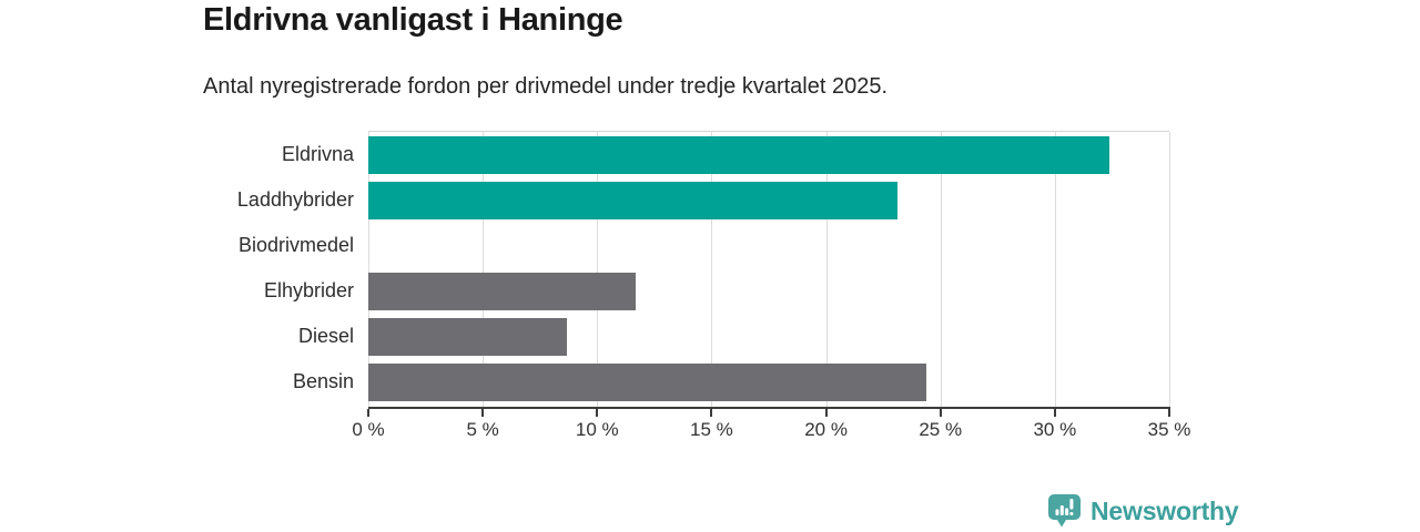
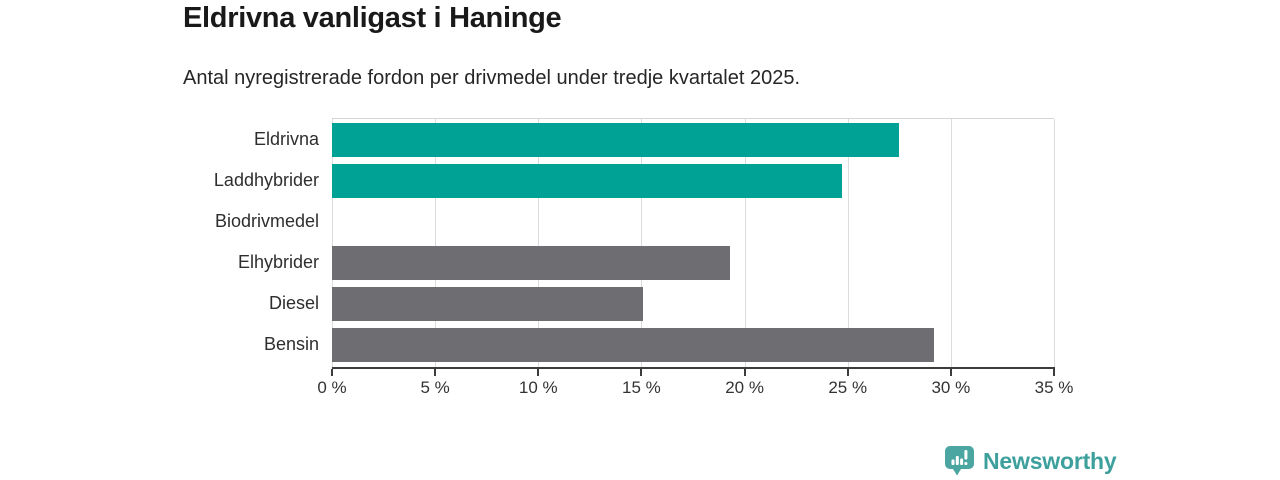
Eldrivna: 32.4% -> 27.5%
Laddhybrider: 23.1% -> 24.7%
Elhybrider: 11.7% -> 19.3%
Diesel: 8.7% -> 15.1%
Bensin: 24.4% -> 29.2%
